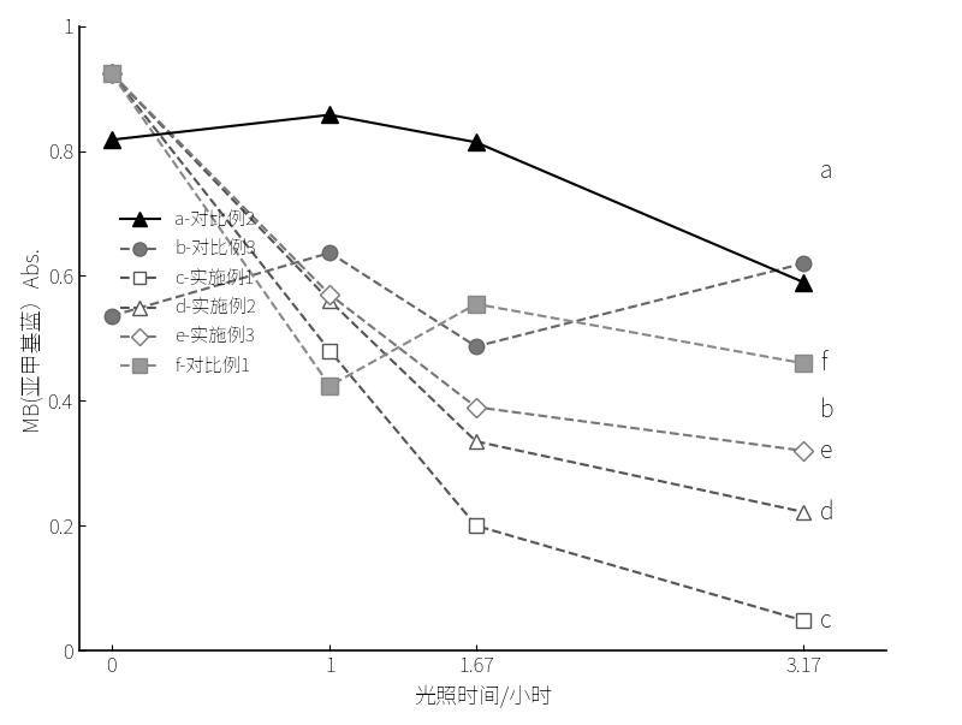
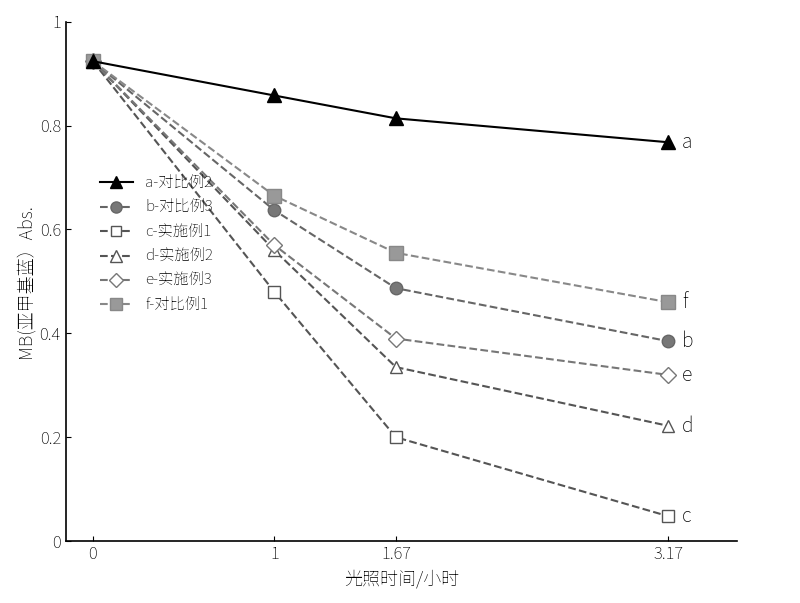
a-对比例2/0: 0.818 -> 0.924
b-对比例3/0: 0.536 -> 0.924
f-对比例1/1: 0.424 -> 0.665
a-对比例2/3.17: 0.590 -> 0.768
b-对比例3/3.17: 0.620 -> 0.385
